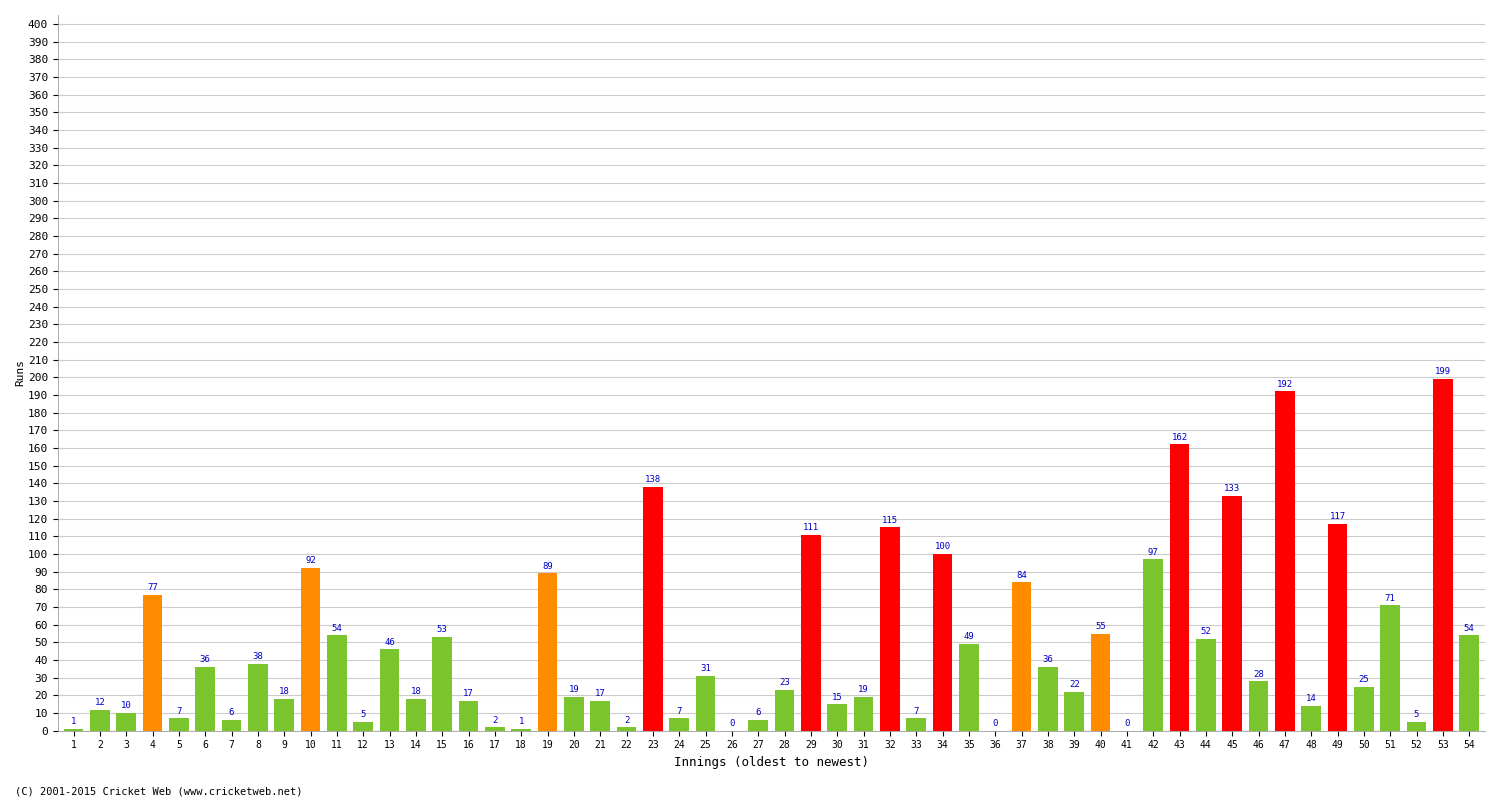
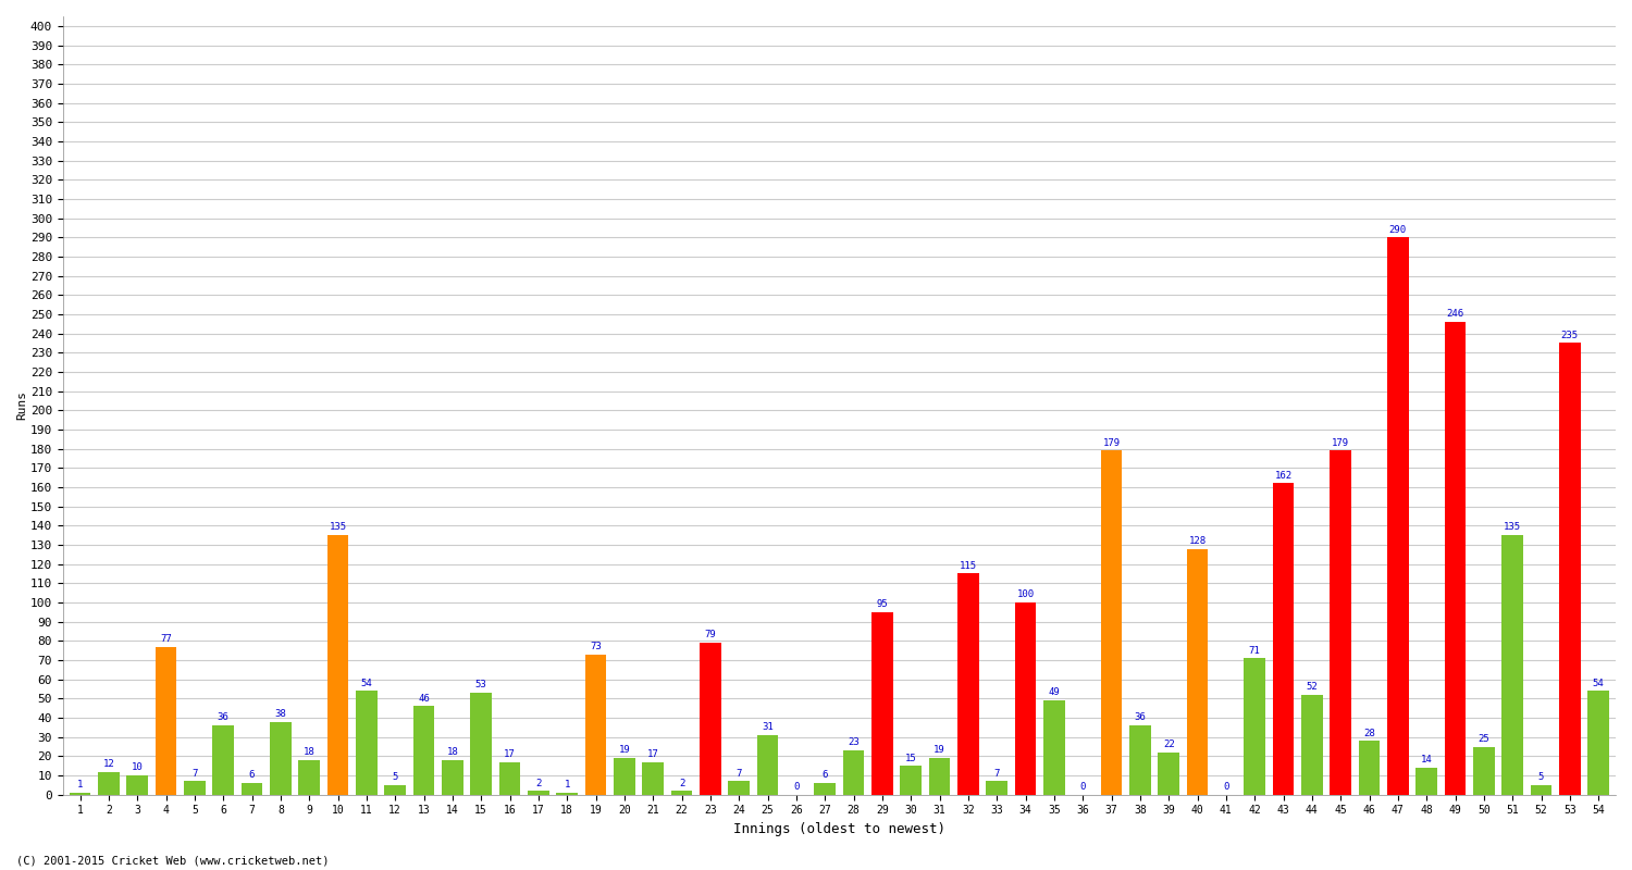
10: 92 -> 135
19: 89 -> 73
23: 138 -> 79
29: 111 -> 95
37: 84 -> 179
40: 55 -> 128
42: 97 -> 71
45: 133 -> 179
47: 192 -> 290
49: 117 -> 246
51: 71 -> 135
53: 199 -> 235
